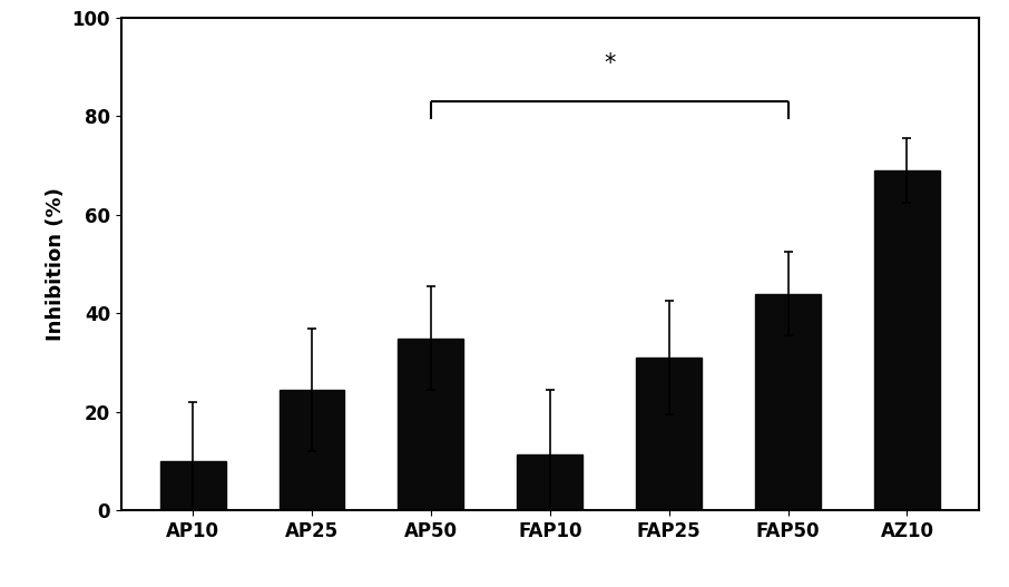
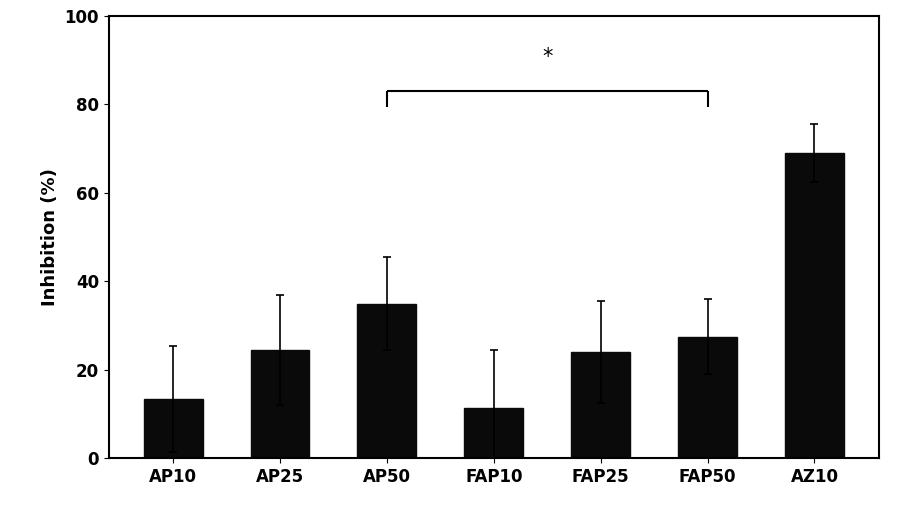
AP10: 10.0 -> 13.5
FAP25: 31.0 -> 24.0
FAP50: 44.0 -> 27.5
